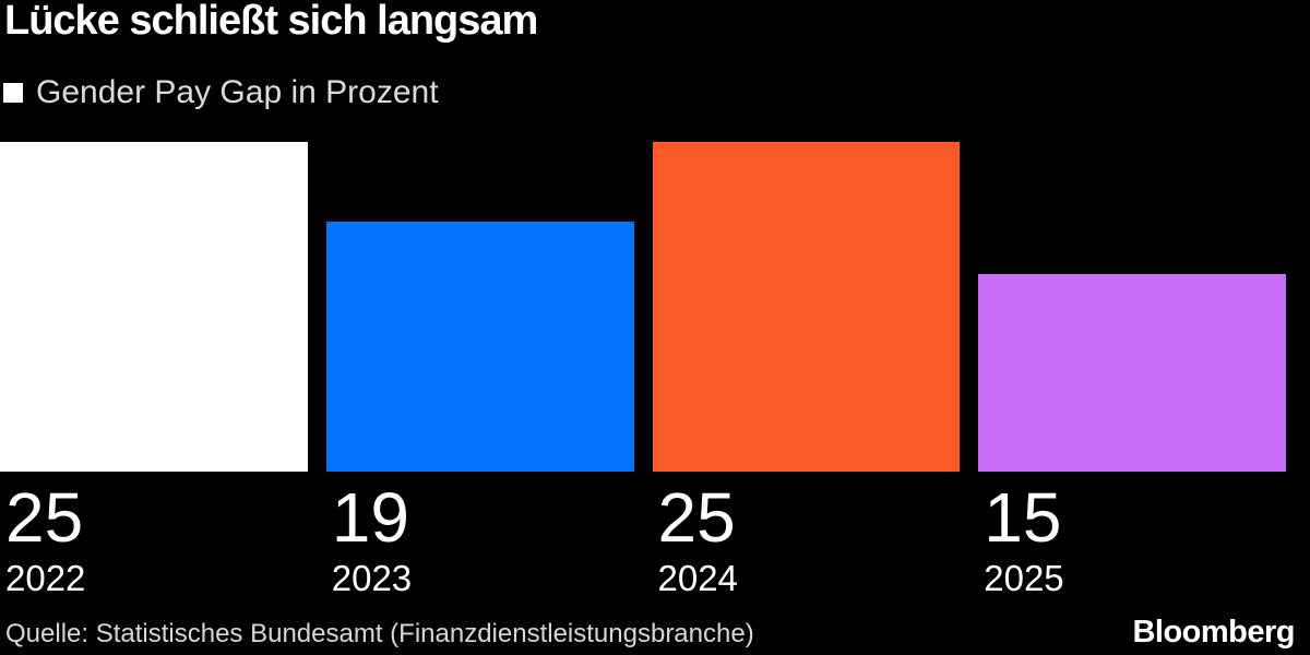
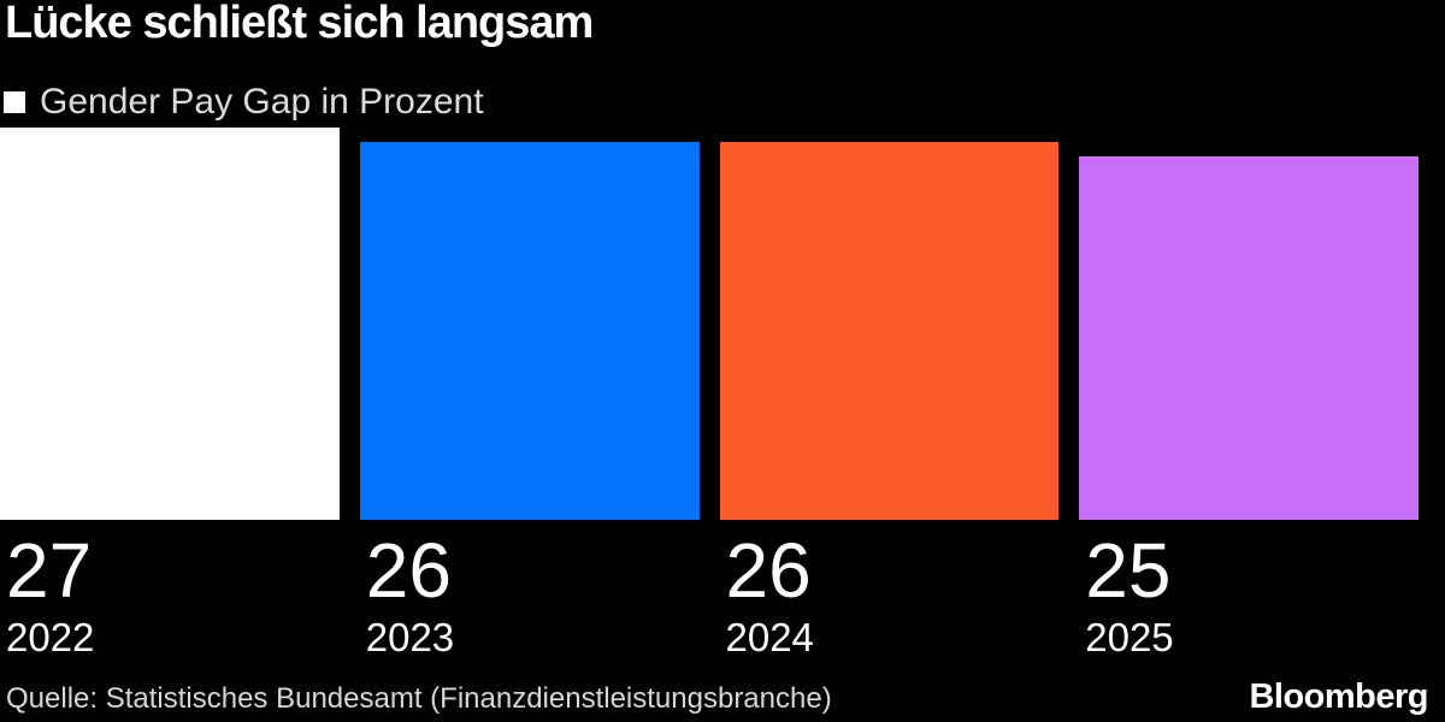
2022: 25 -> 27
2023: 19 -> 26
2024: 25 -> 26
2025: 15 -> 25
